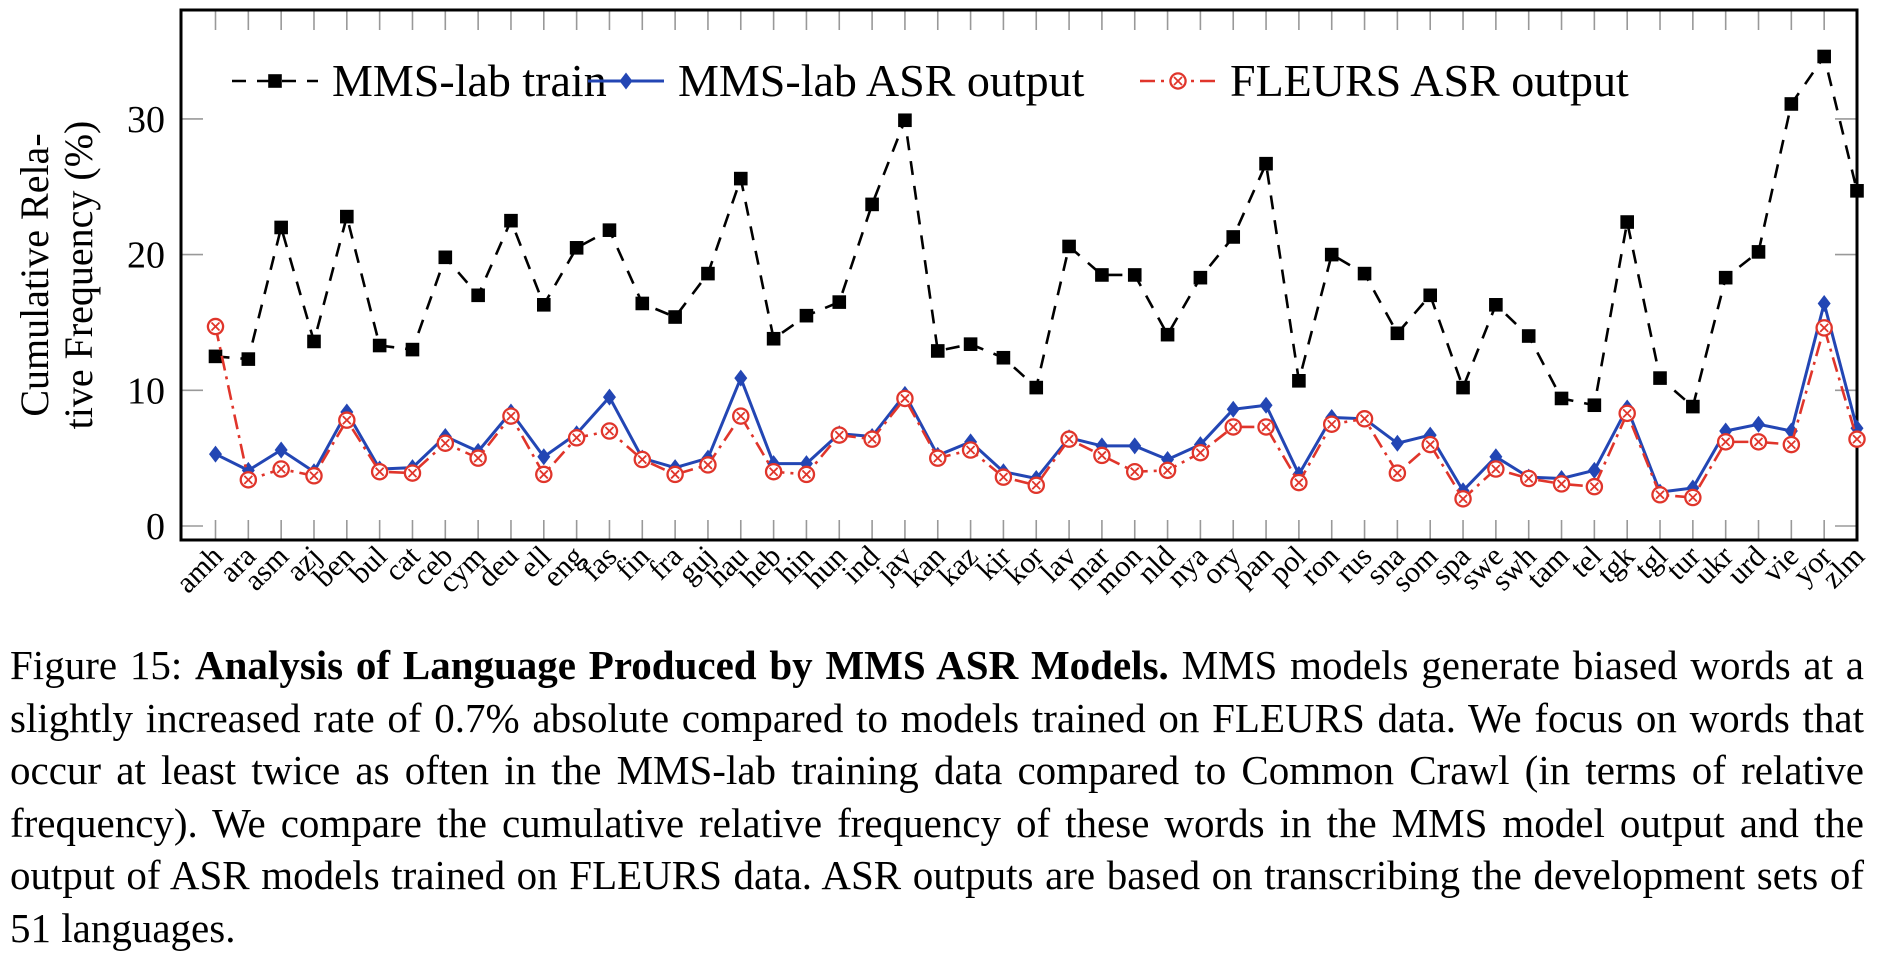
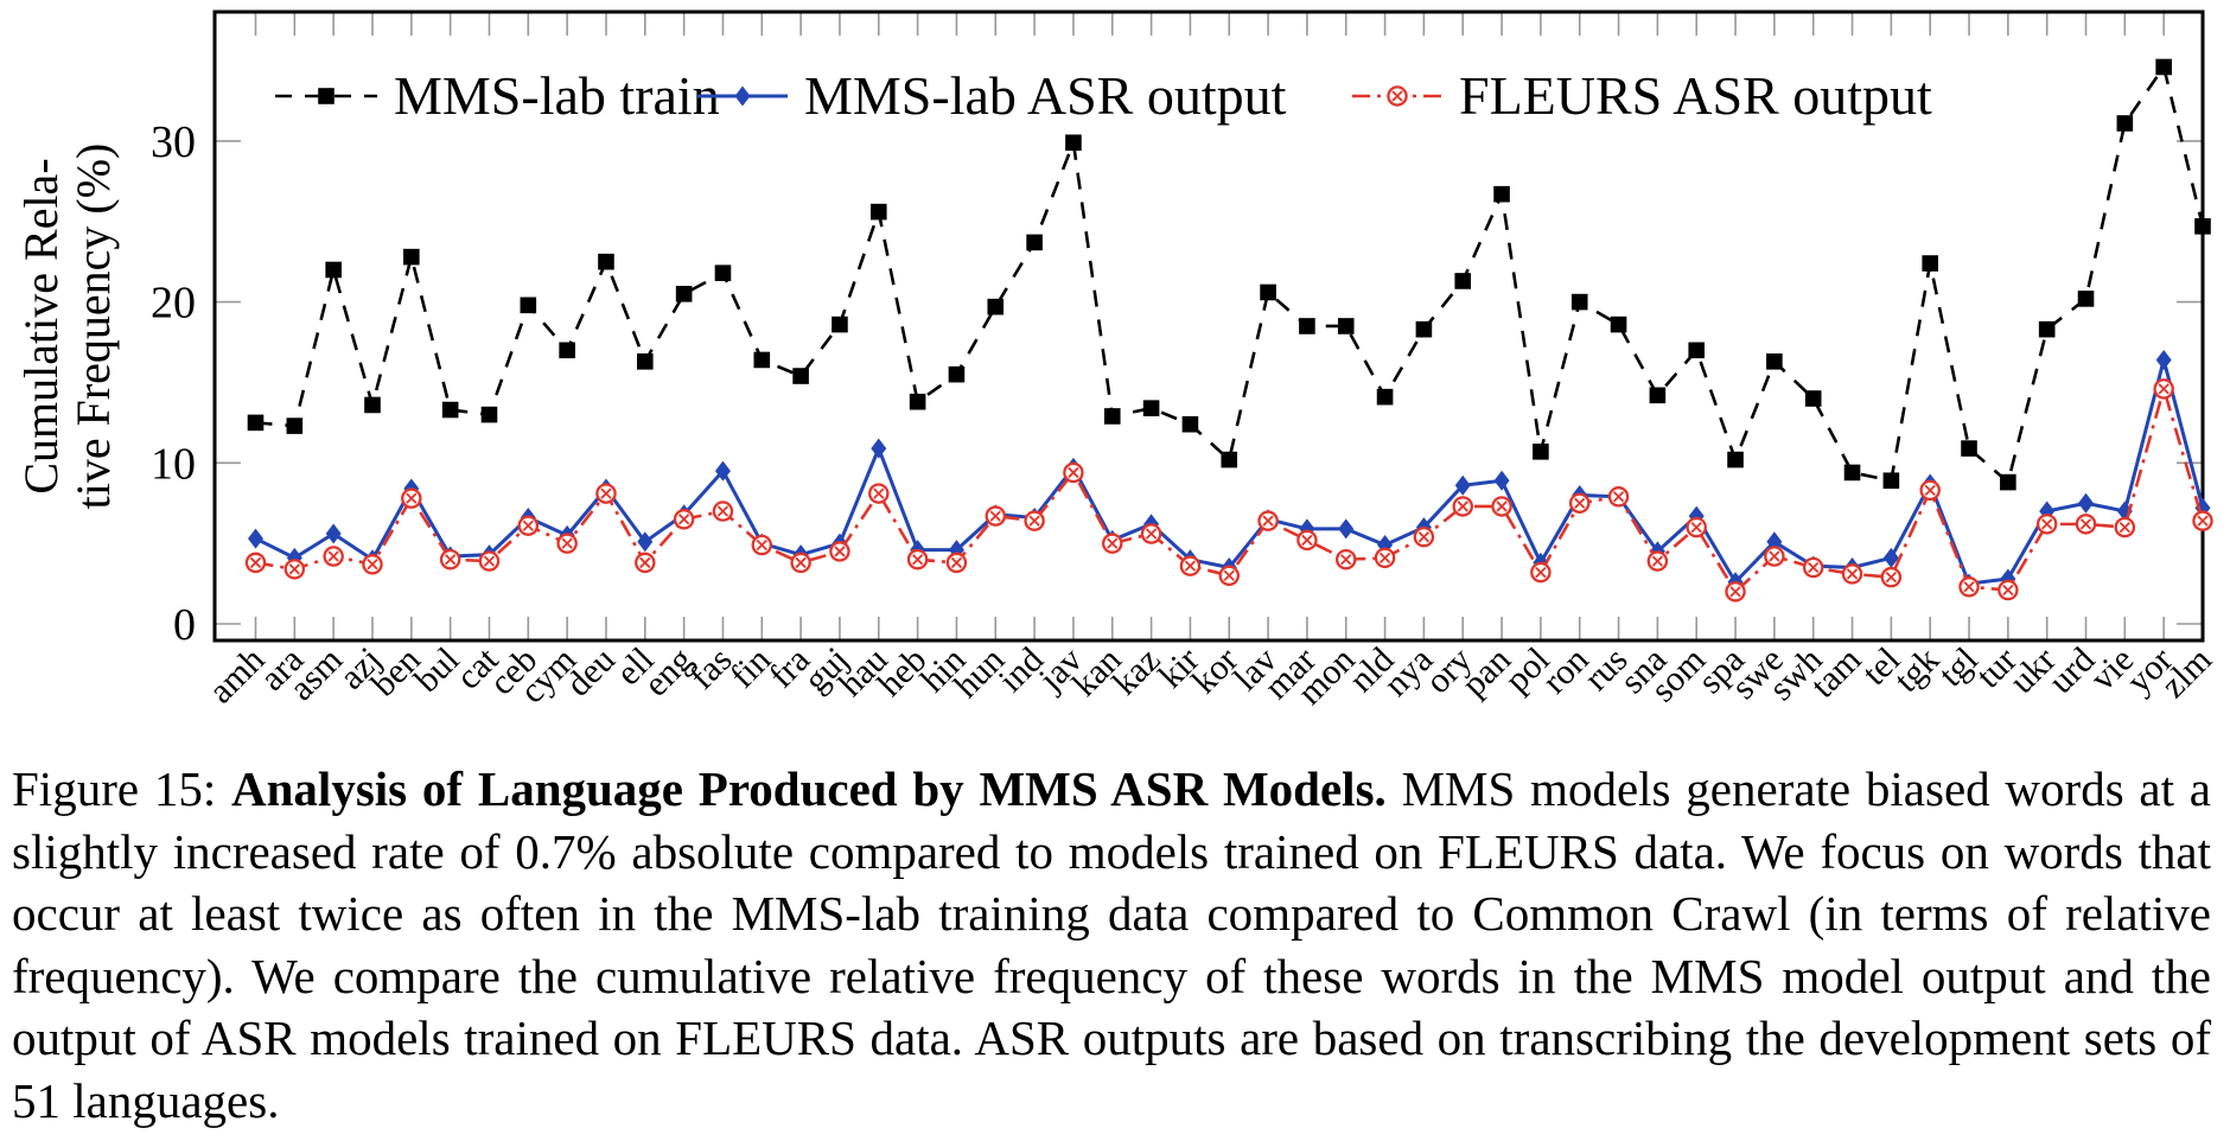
FLEURS ASR output/amh: 14.7 -> 3.8
MMS-lab train/hun: 16.5 -> 19.7
MMS-lab ASR output/sna: 6.1 -> 4.5
